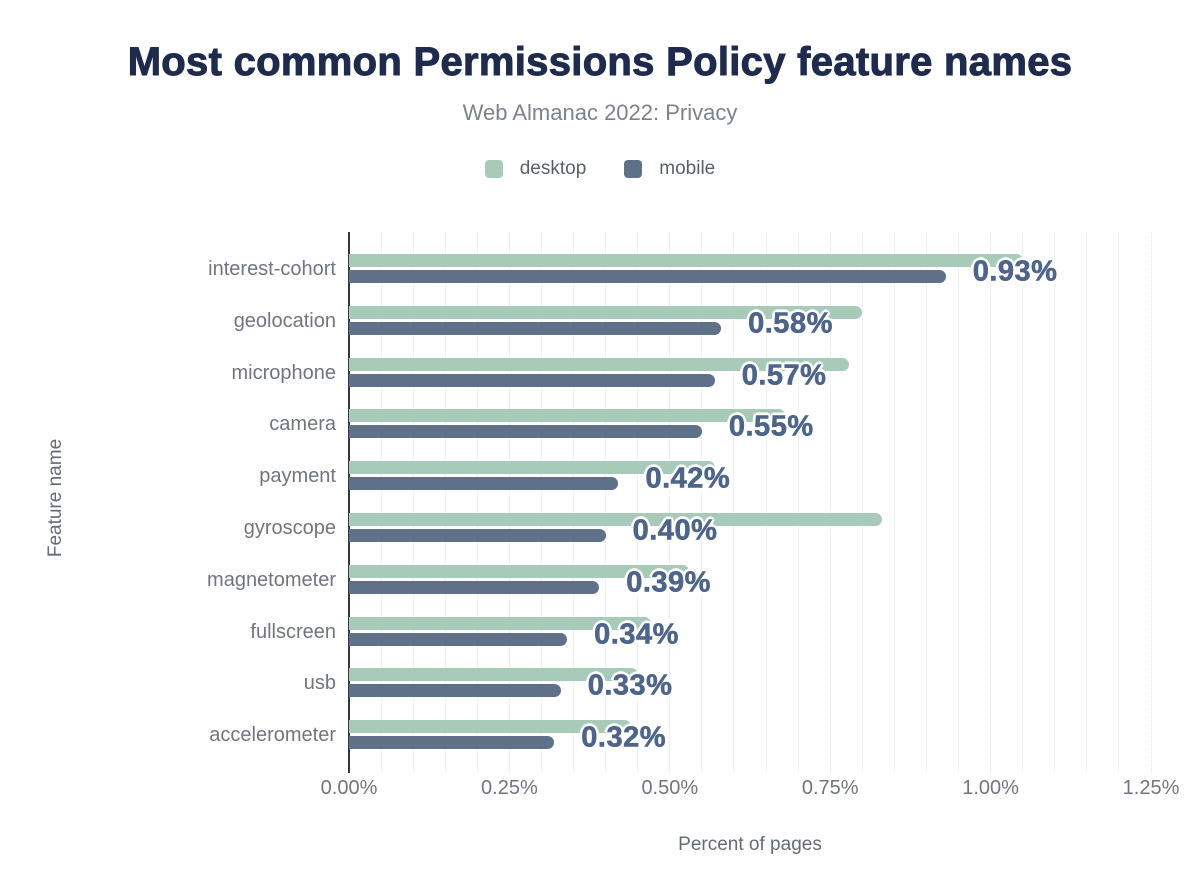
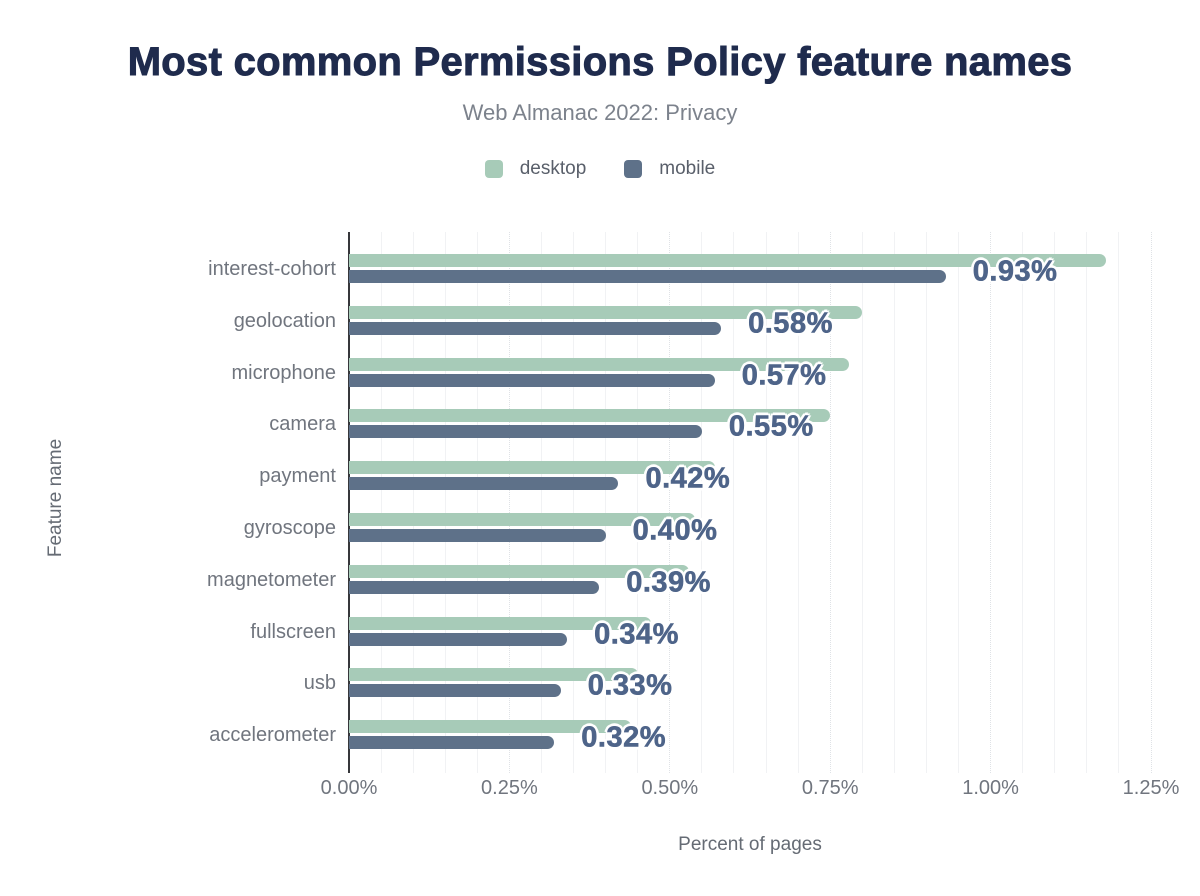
desktop/interest-cohort: 1.05% -> 1.18%
desktop/camera: 0.68% -> 0.75%
desktop/gyroscope: 0.83% -> 0.54%
